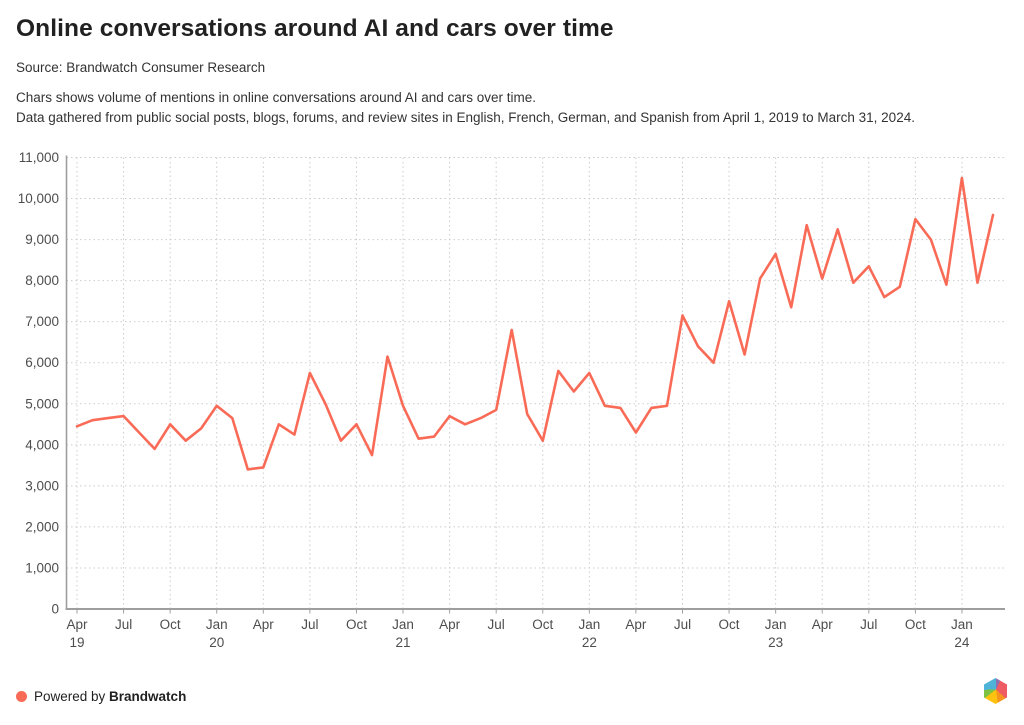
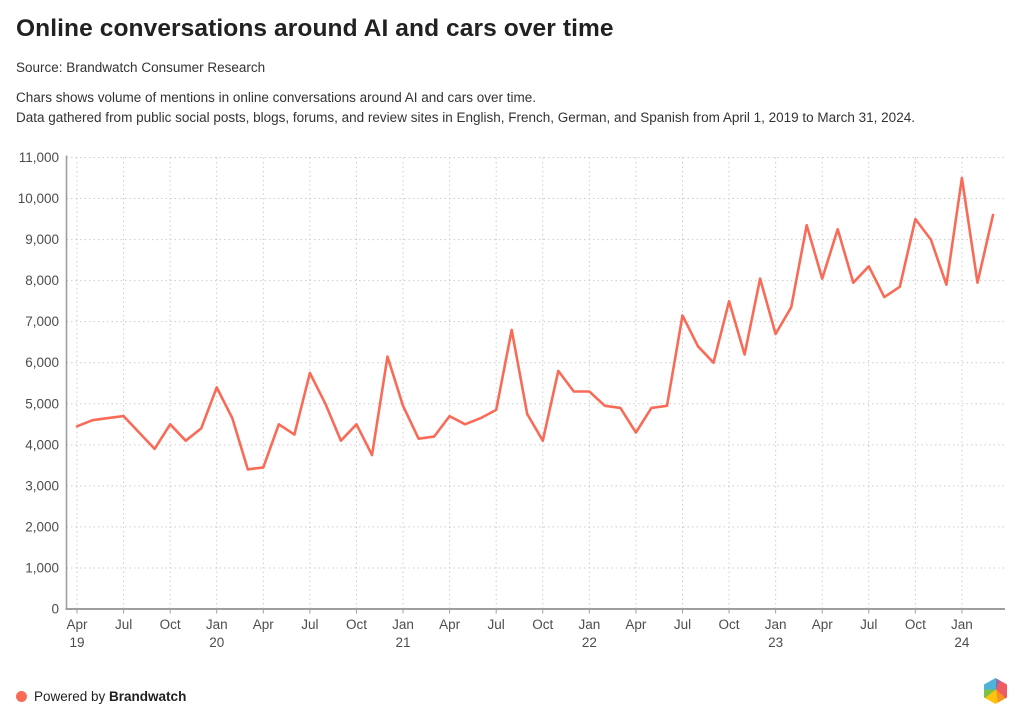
Jan 20: 5000 -> 5400
Jan 22: 5800 -> 5300
Jan 23: 8600 -> 6700
